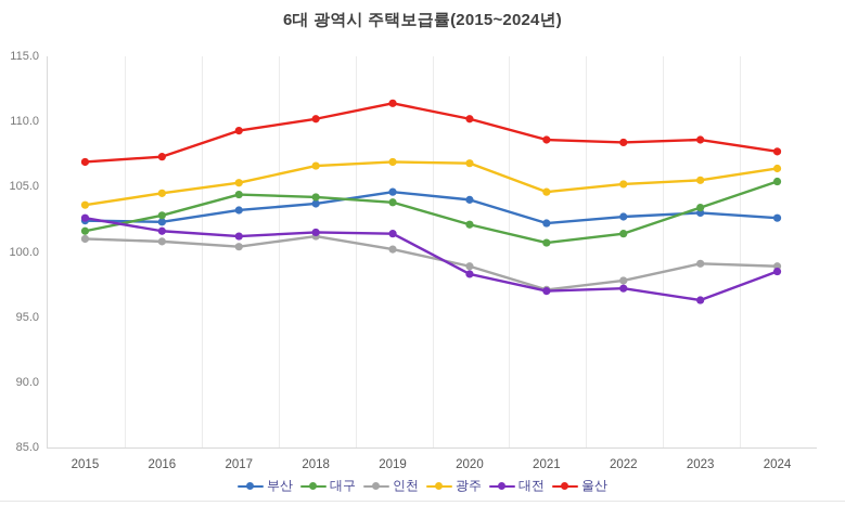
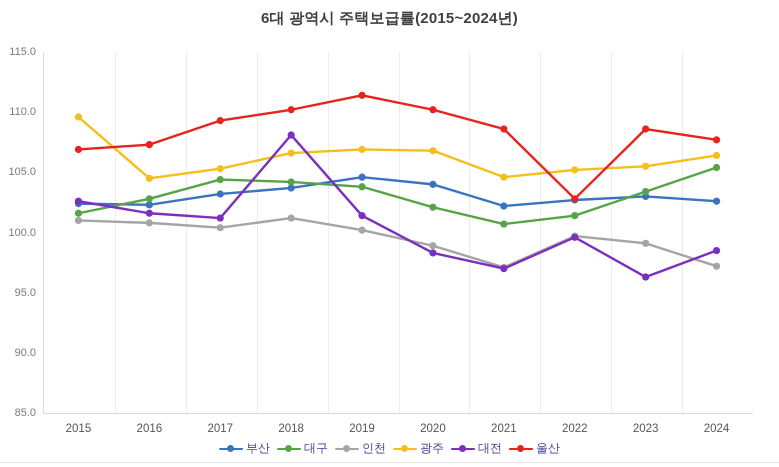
광주/2015: 103.6 -> 109.6
대전/2018: 101.5 -> 108.1
인천/2022: 97.8 -> 99.7
대전/2022: 97.2 -> 99.6
울산/2022: 108.4 -> 102.8
인천/2024: 98.9 -> 97.2
